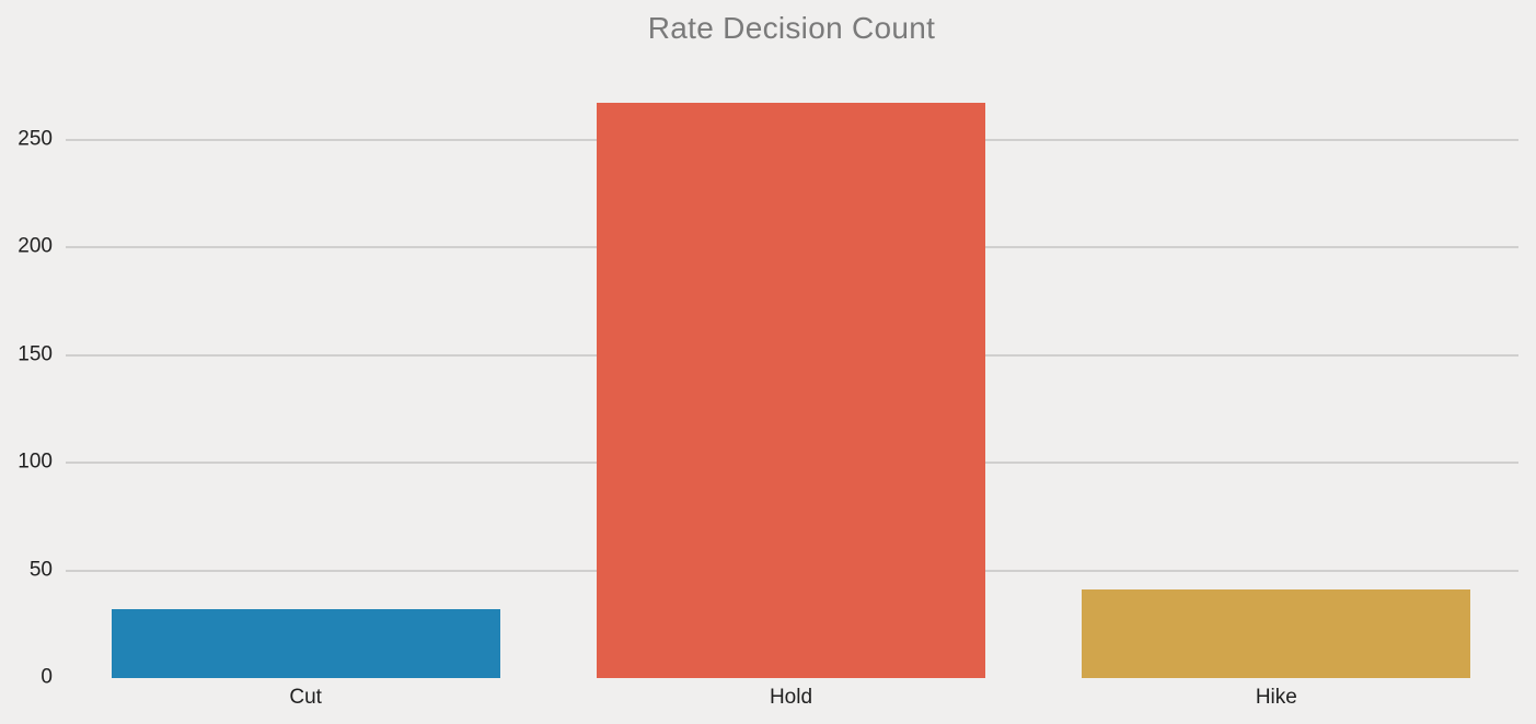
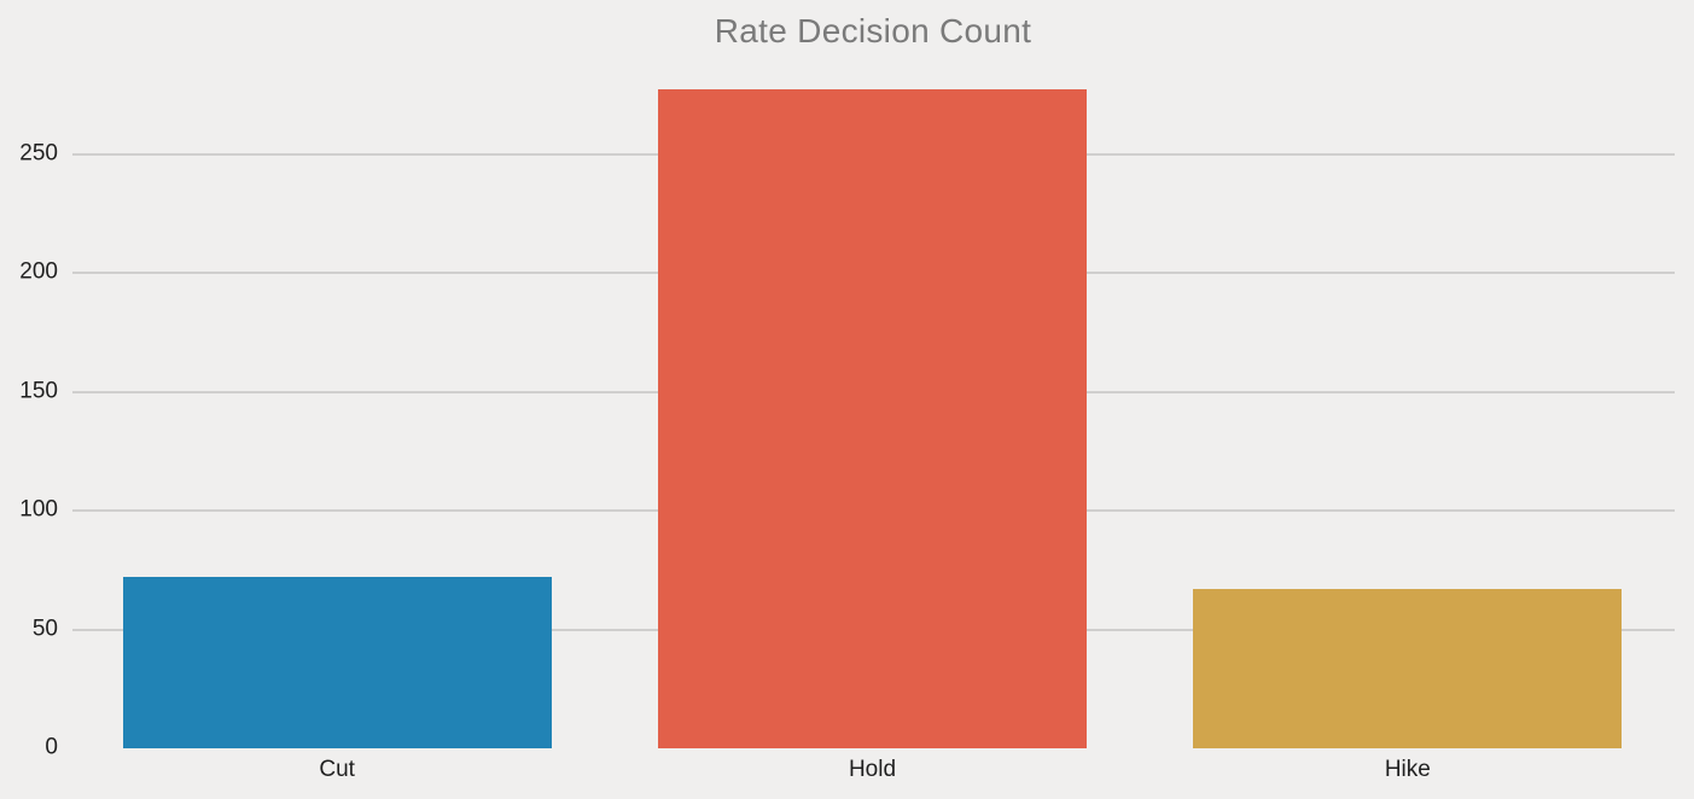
Cut: 32 -> 72
Hold: 267 -> 277
Hike: 41 -> 67
